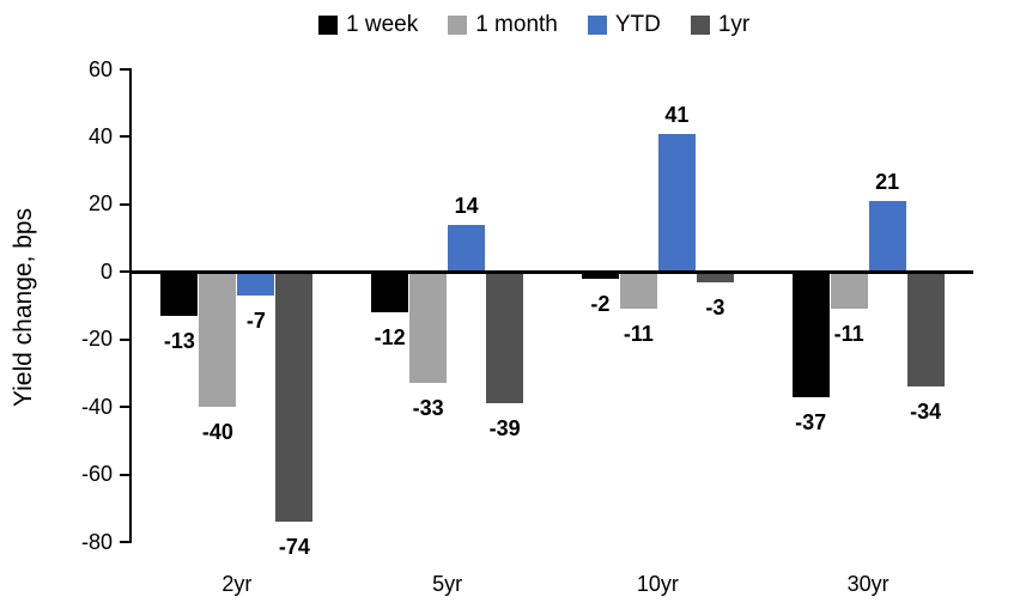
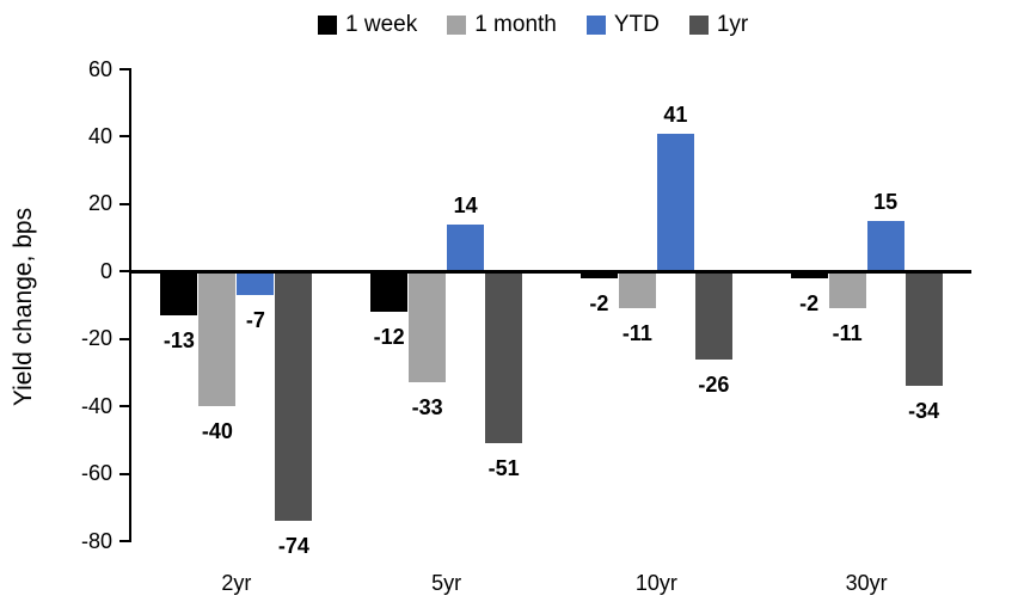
1yr/5yr: -39 -> -51
1yr/10yr: -3 -> -26
1 week/30yr: -37 -> -2
YTD/30yr: 21 -> 15
